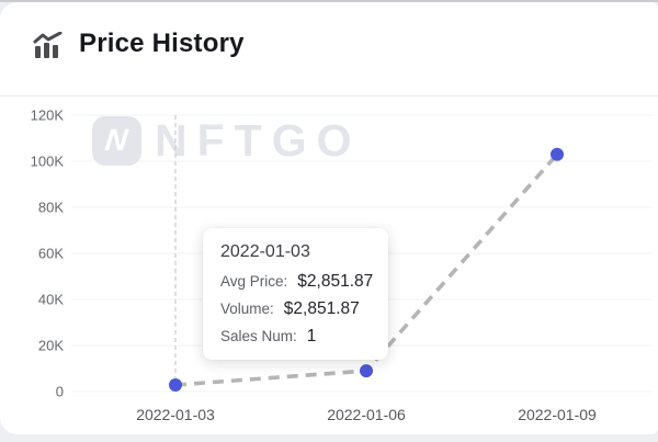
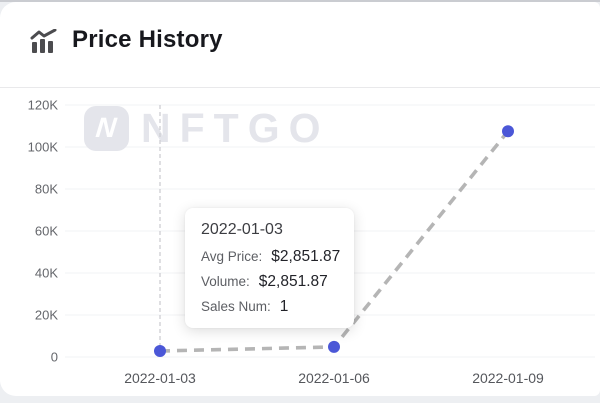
2022-01-06: 9K -> 5K
2022-01-09: 103K -> 108K
